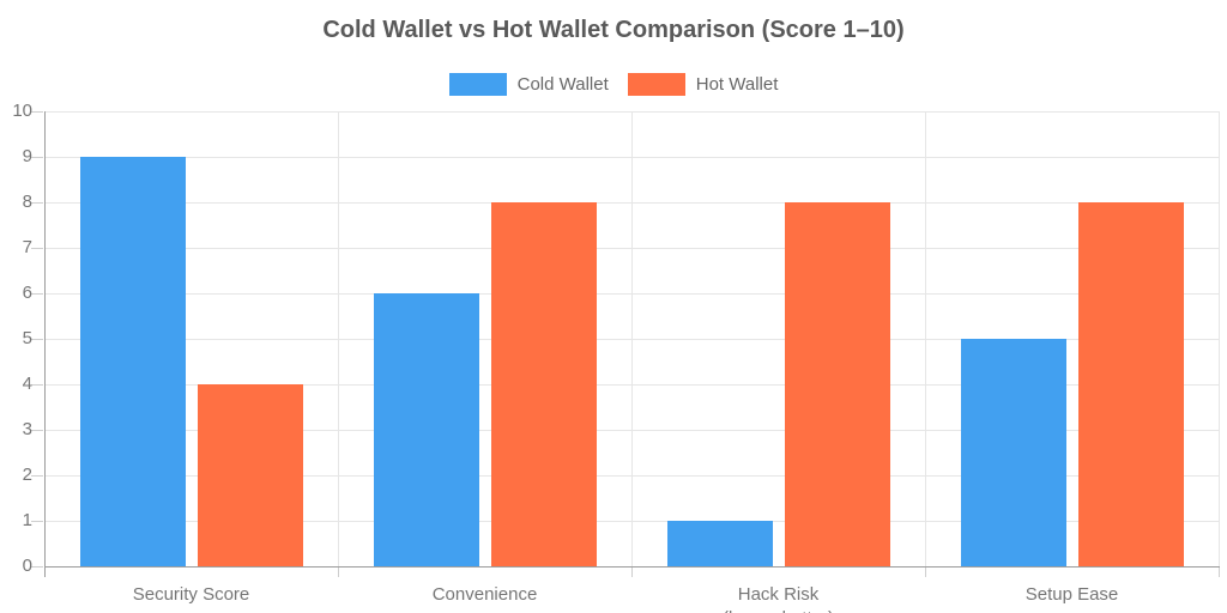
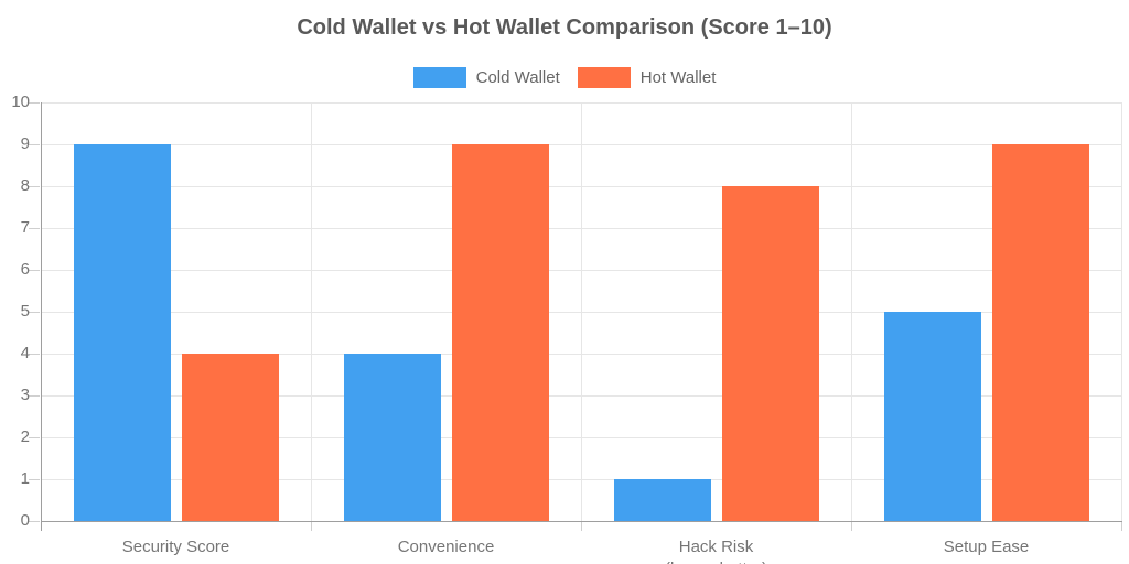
Cold Wallet/Convenience: 6 -> 4
Hot Wallet/Convenience: 8 -> 9
Hot Wallet/Setup Ease: 8 -> 9
